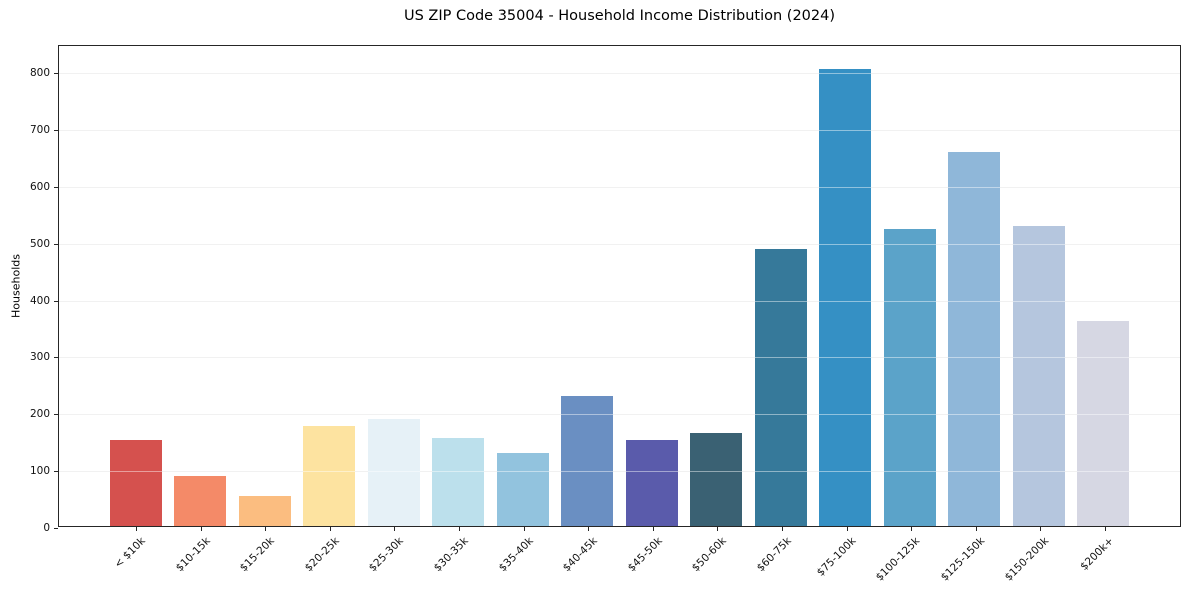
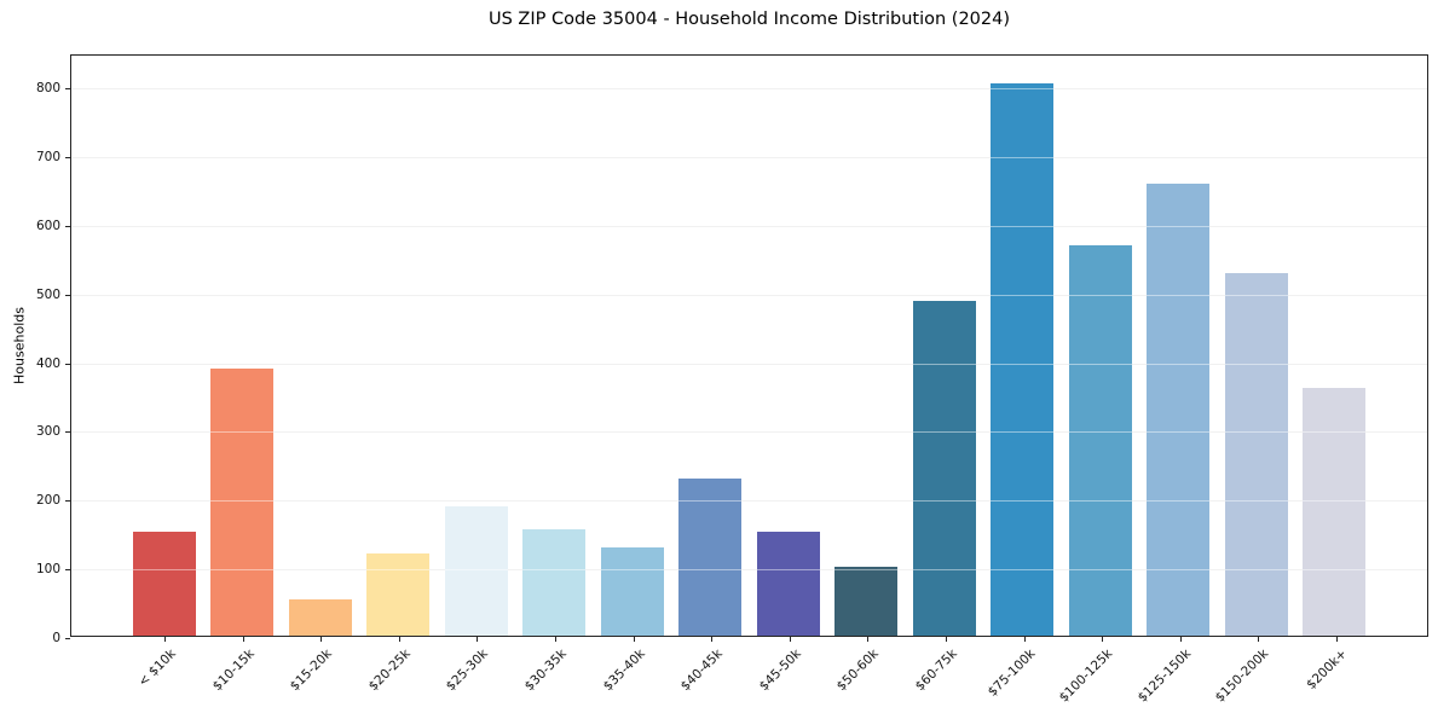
$10-15k: 90 -> 390
$20-25k: 180 -> 120
$50-60k: 160 -> 100
$100-125k: 520 -> 570
